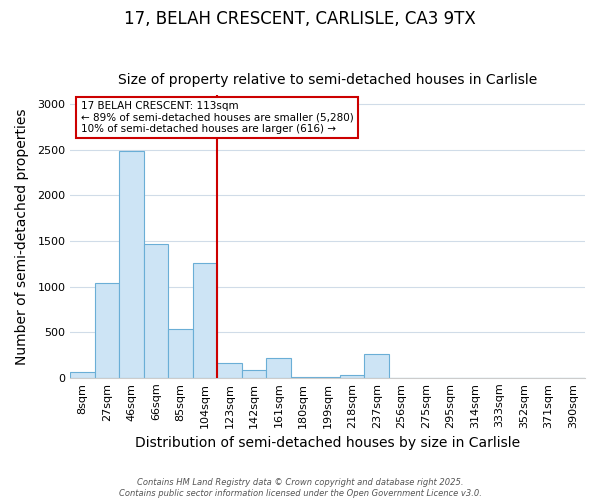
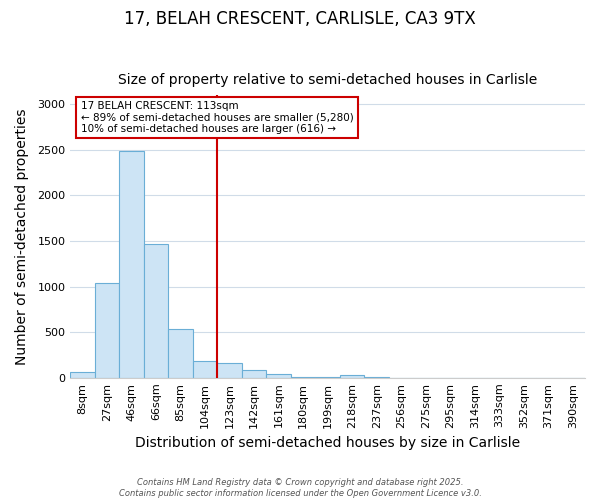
104sqm: 1260 -> 180
161sqm: 220 -> 40
237sqm: 260 -> 0
